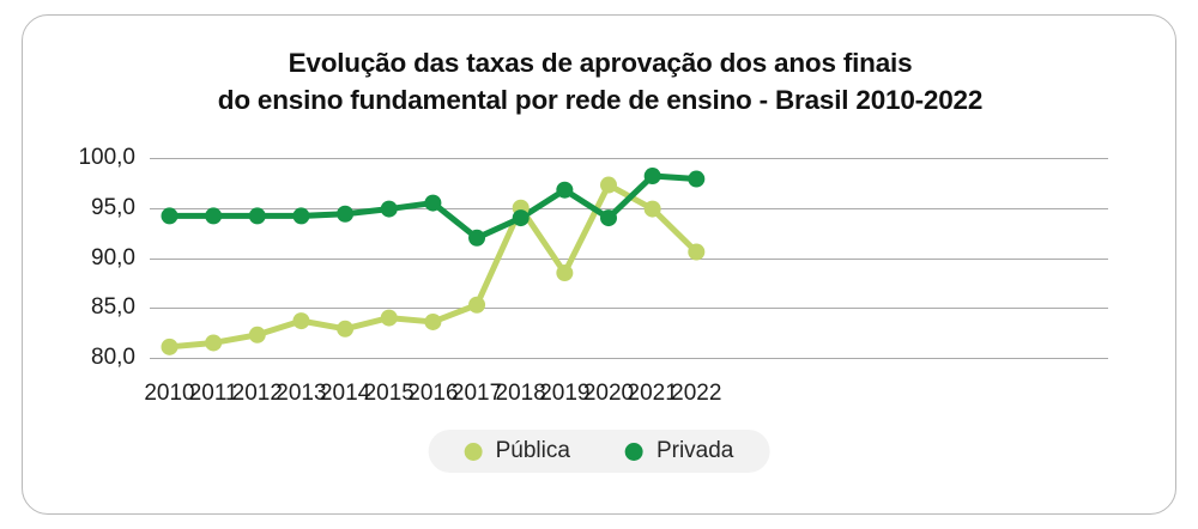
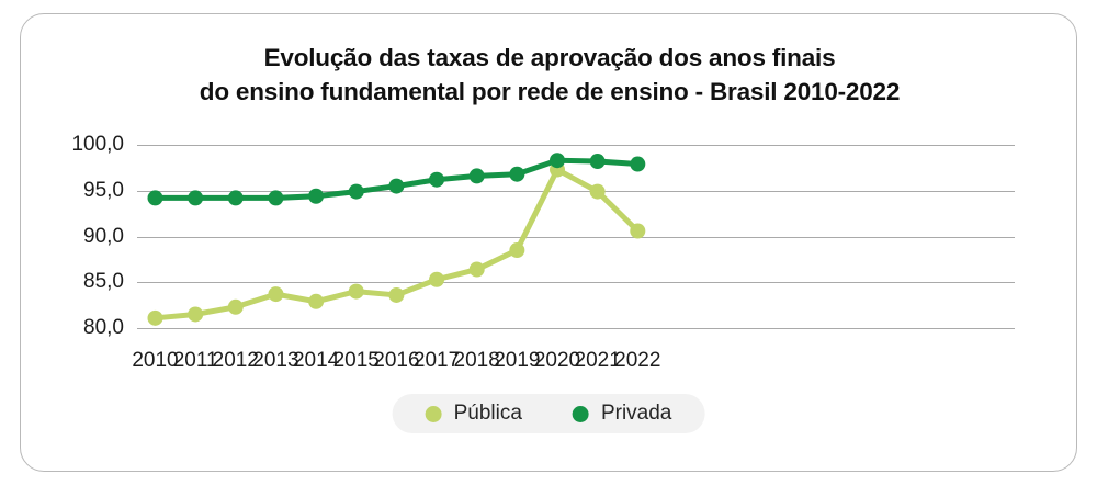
Privada/2017: 92 -> 96
Pública/2018: 95 -> 86
Privada/2018: 94 -> 97
Privada/2020: 94 -> 98
